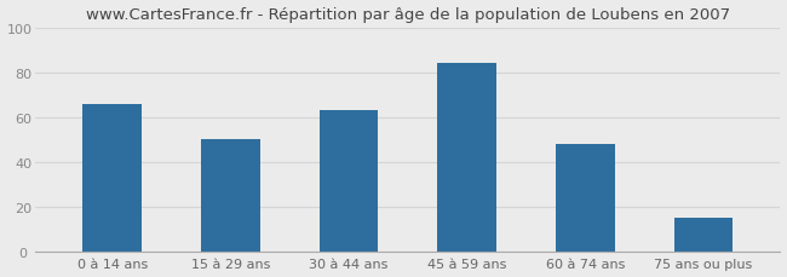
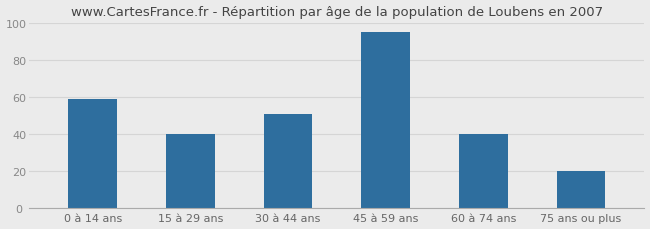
0 à 14 ans: 66 -> 59
15 à 29 ans: 50 -> 40
30 à 44 ans: 63 -> 51
45 à 59 ans: 84 -> 95
60 à 74 ans: 48 -> 40
75 ans ou plus: 15 -> 20
